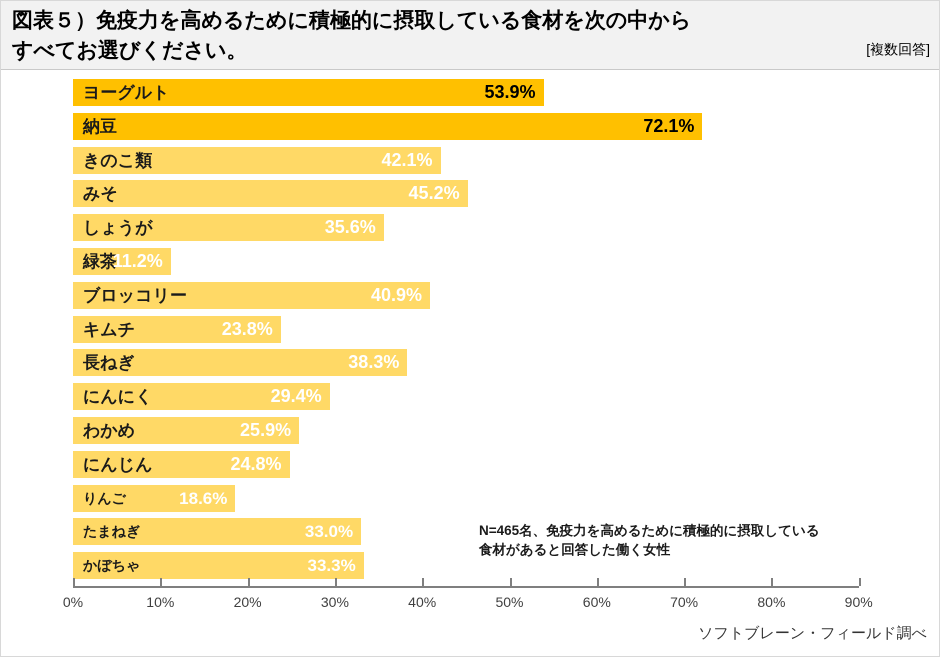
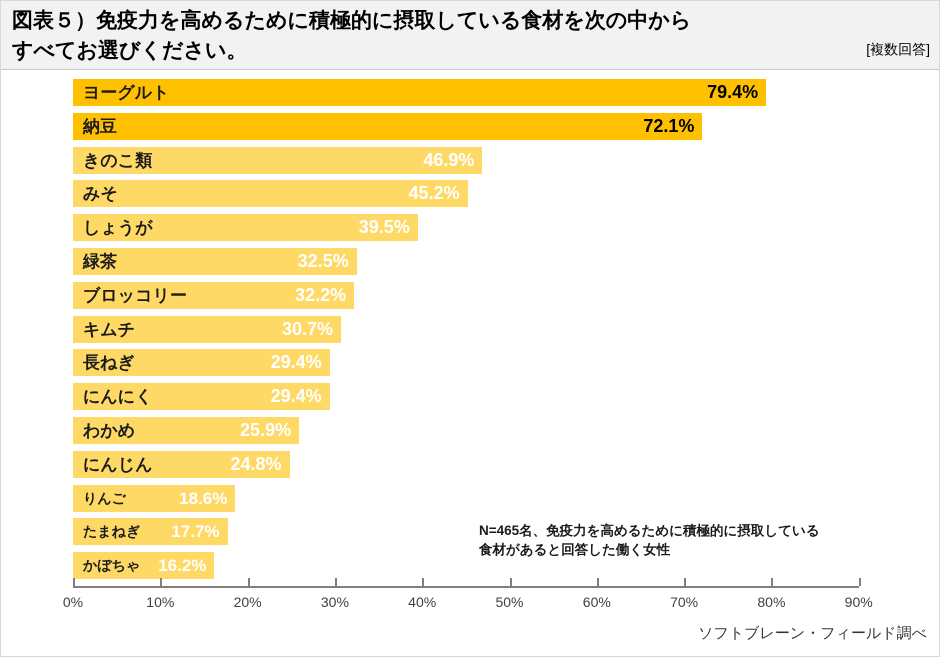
ヨーグルト: 53.9% -> 79.4%
きのこ類: 42.1% -> 46.9%
しょうが: 35.6% -> 39.5%
緑茶: 11.2% -> 32.5%
ブロッコリー: 40.9% -> 32.2%
キムチ: 23.8% -> 30.7%
長ねぎ: 38.3% -> 29.4%
たまねぎ: 33.0% -> 17.7%
かぼちゃ: 33.3% -> 16.2%
